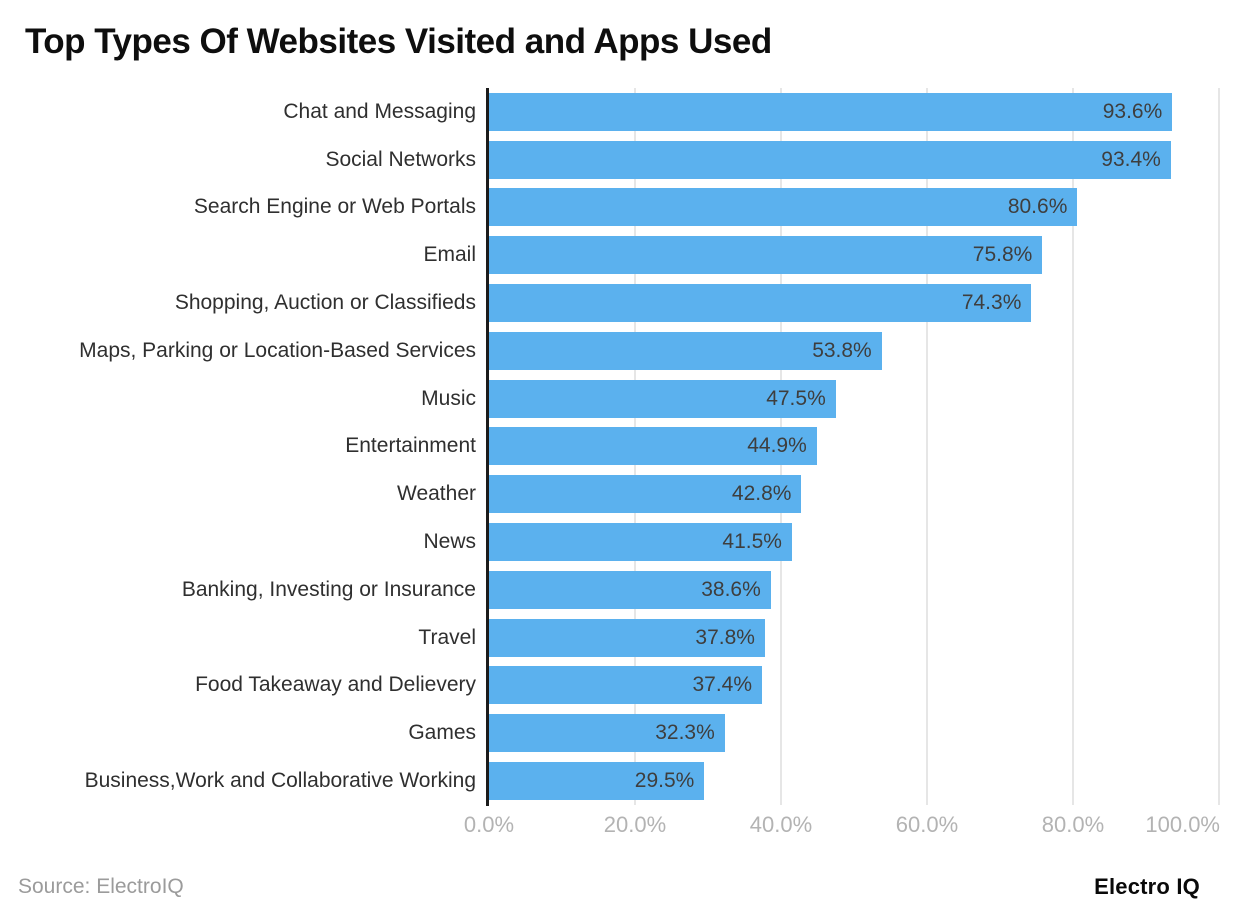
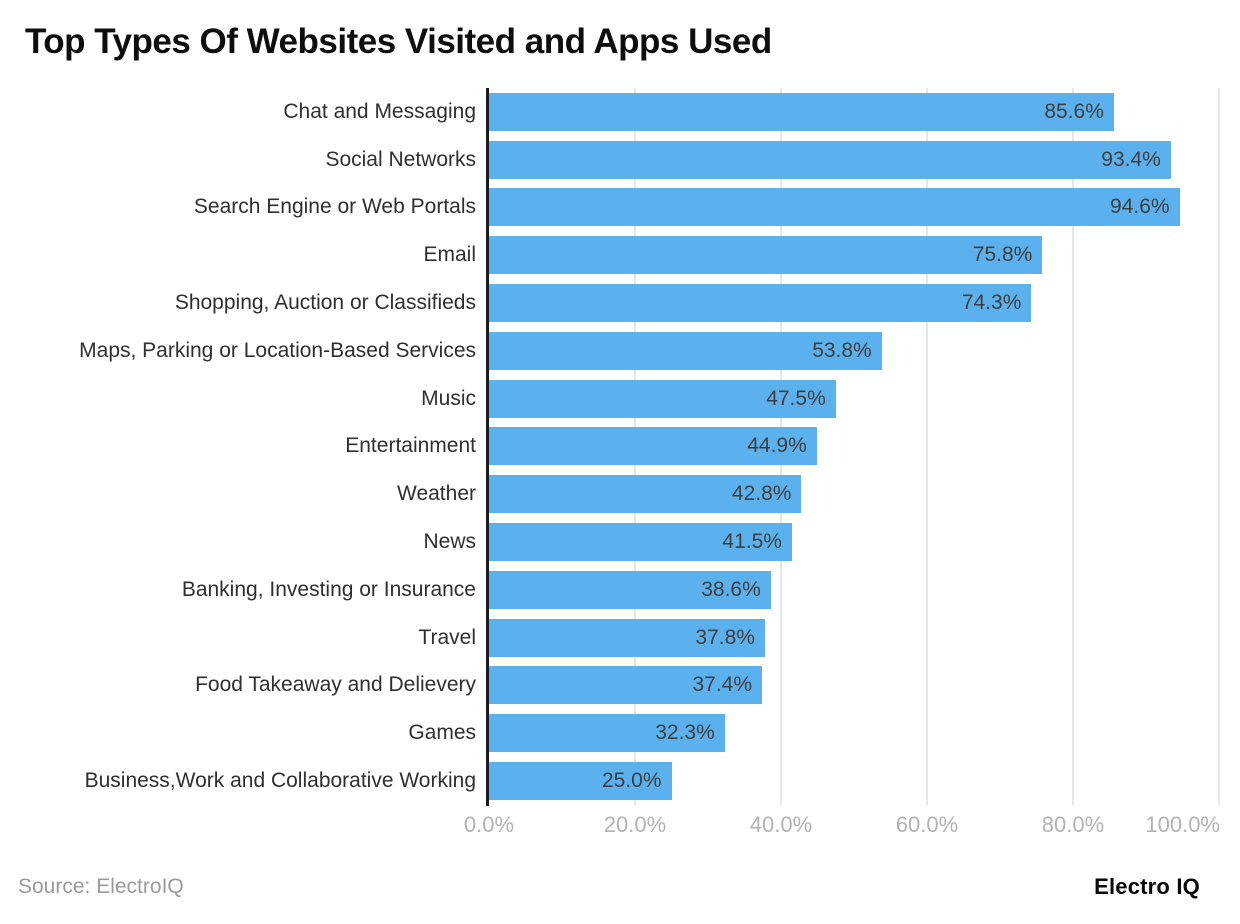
Chat and Messaging: 93.6% -> 85.6%
Search Engine or Web Portals: 80.6% -> 94.6%
Business,Work and Collaborative Working: 29.5% -> 25.0%
